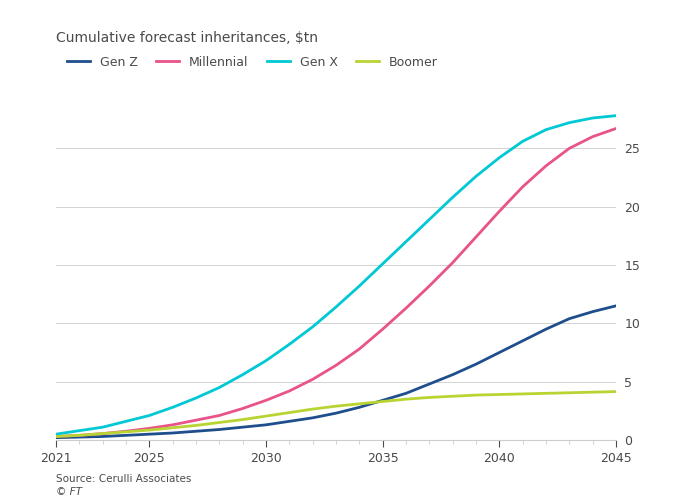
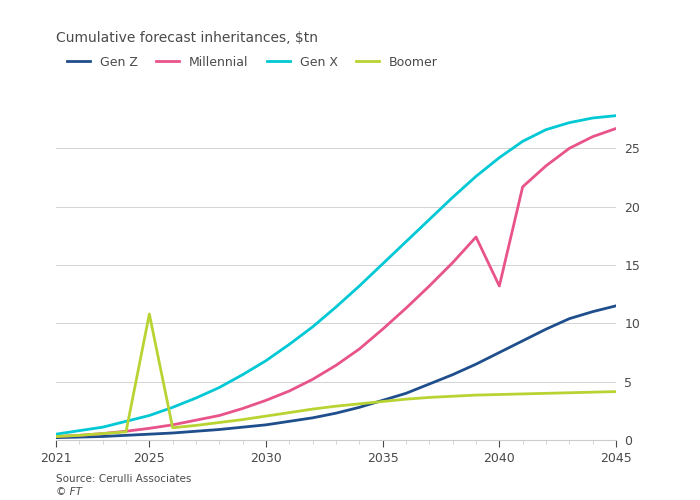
Boomer/2025: 0.8 -> 10.8
Millennial/2040: 19.6 -> 13.2
